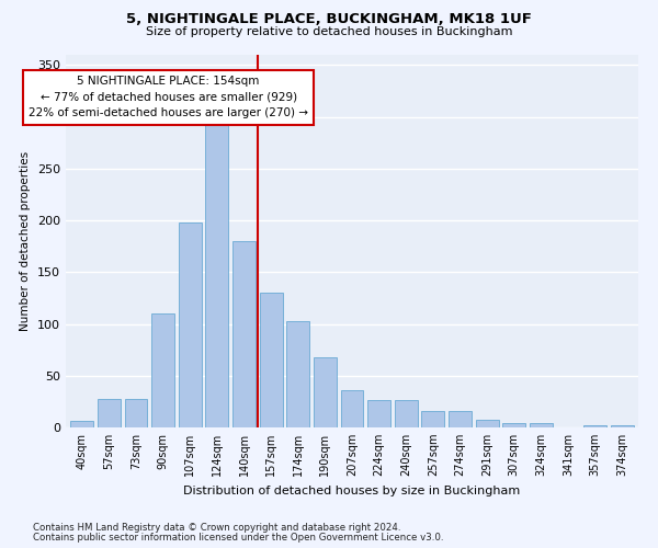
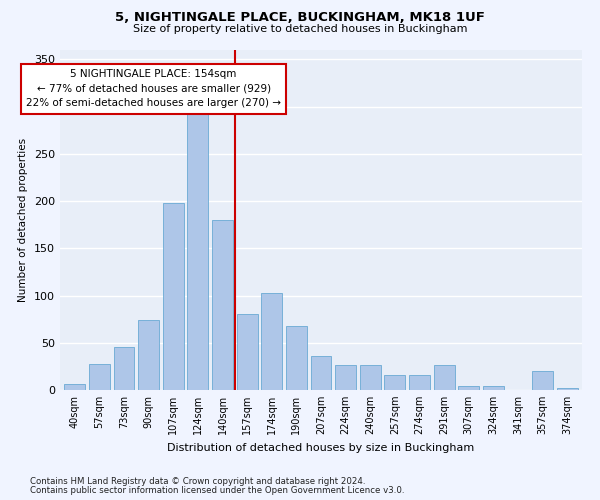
73sqm: 28 -> 46
90sqm: 110 -> 74
157sqm: 130 -> 80
291sqm: 7 -> 26
357sqm: 2 -> 20
